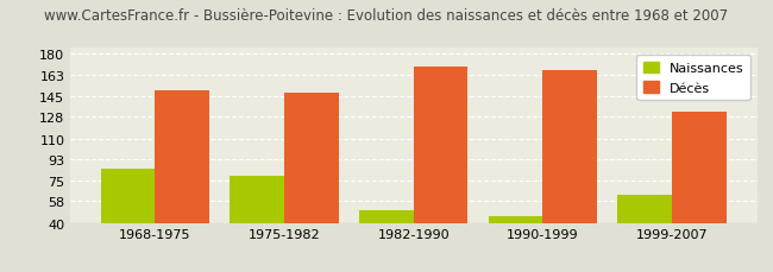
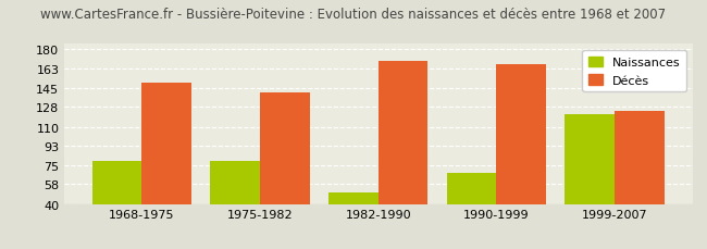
Naissances/1968-1975: 85 -> 79
Décès/1975-1982: 148 -> 141
Naissances/1990-1999: 46 -> 68
Naissances/1999-2007: 63 -> 121
Décès/1999-2007: 132 -> 124
